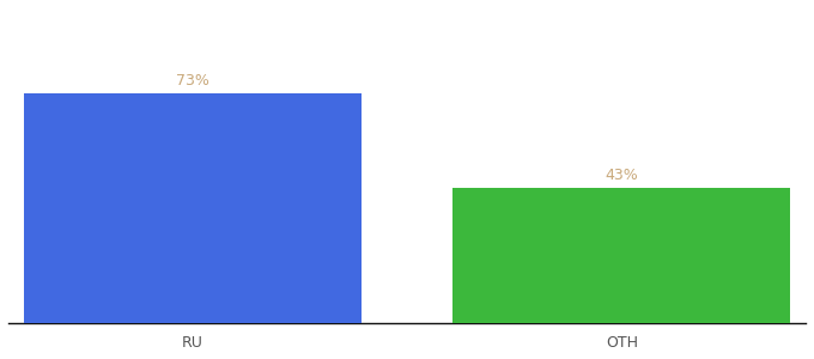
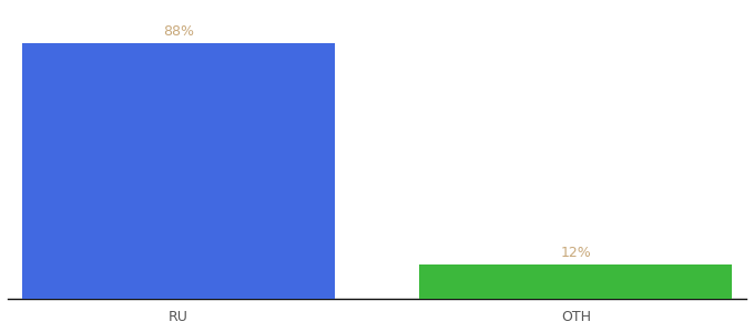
RU: 73% -> 88%
OTH: 43% -> 12%
